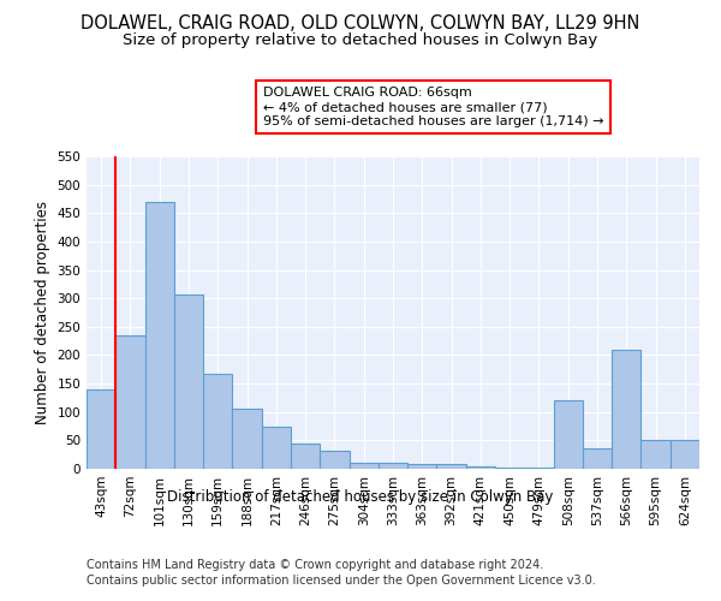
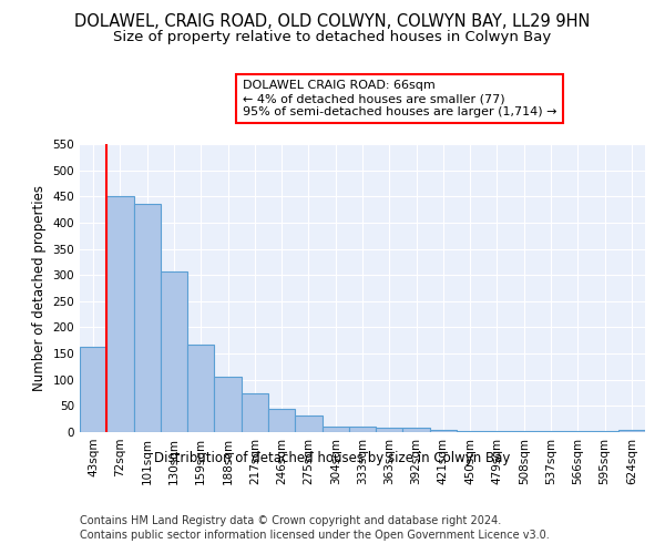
43sqm: 140 -> 163
72sqm: 235 -> 450
101sqm: 470 -> 435
508sqm: 120 -> 3
537sqm: 35 -> 3
566sqm: 210 -> 2
595sqm: 50 -> 2
624sqm: 50 -> 5
